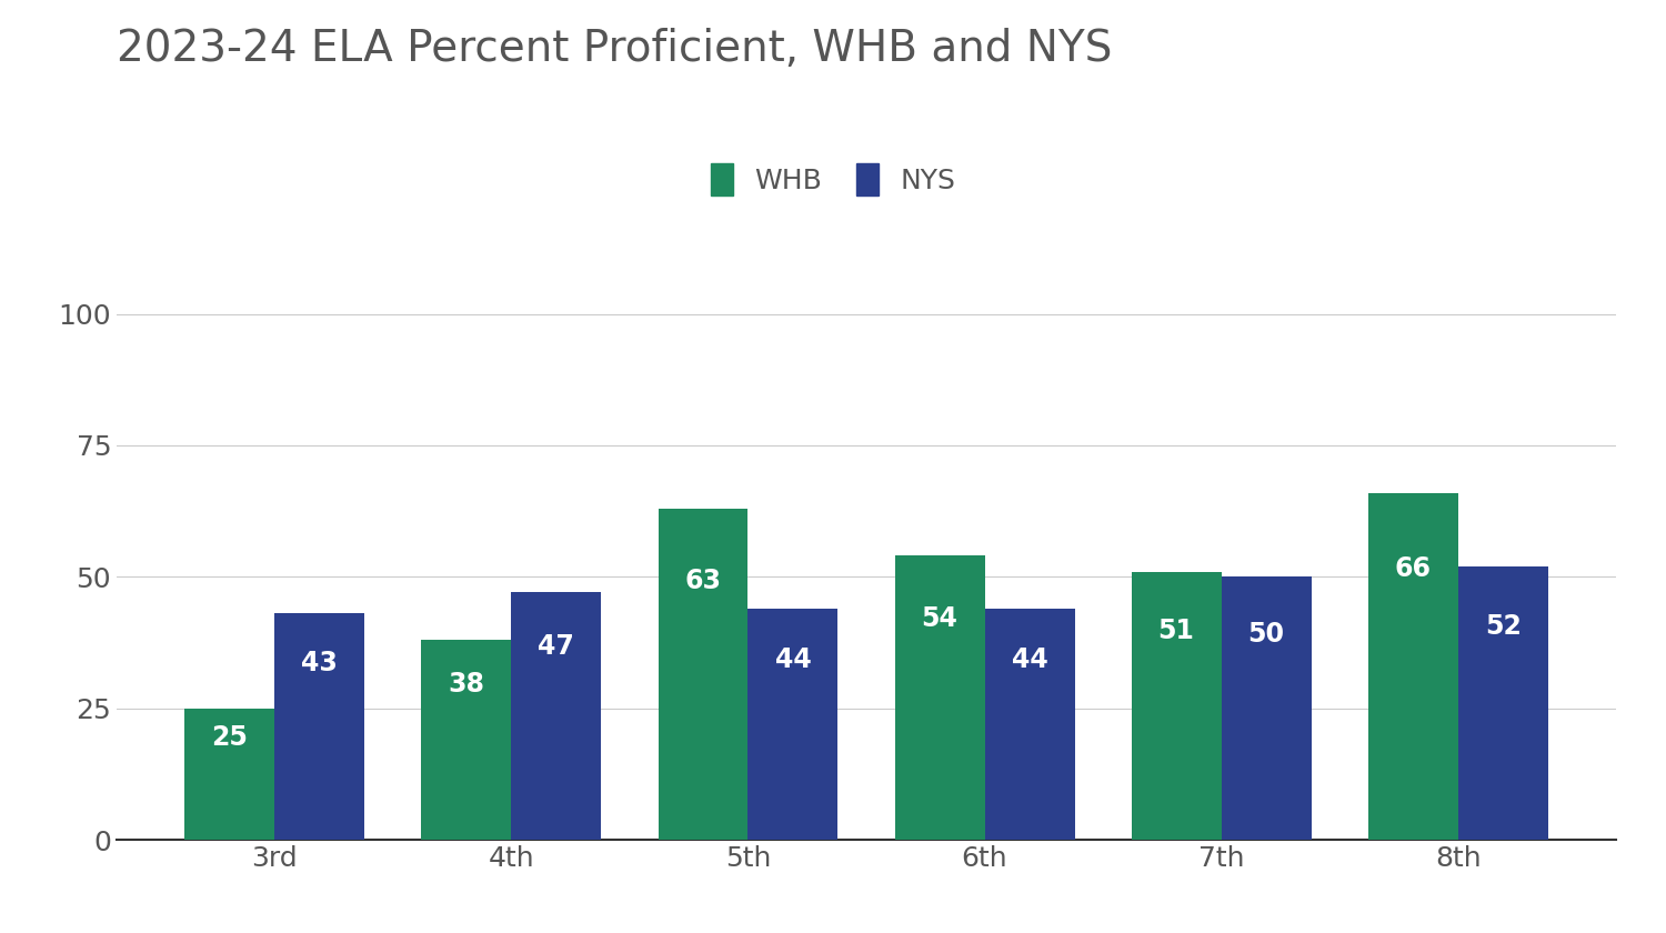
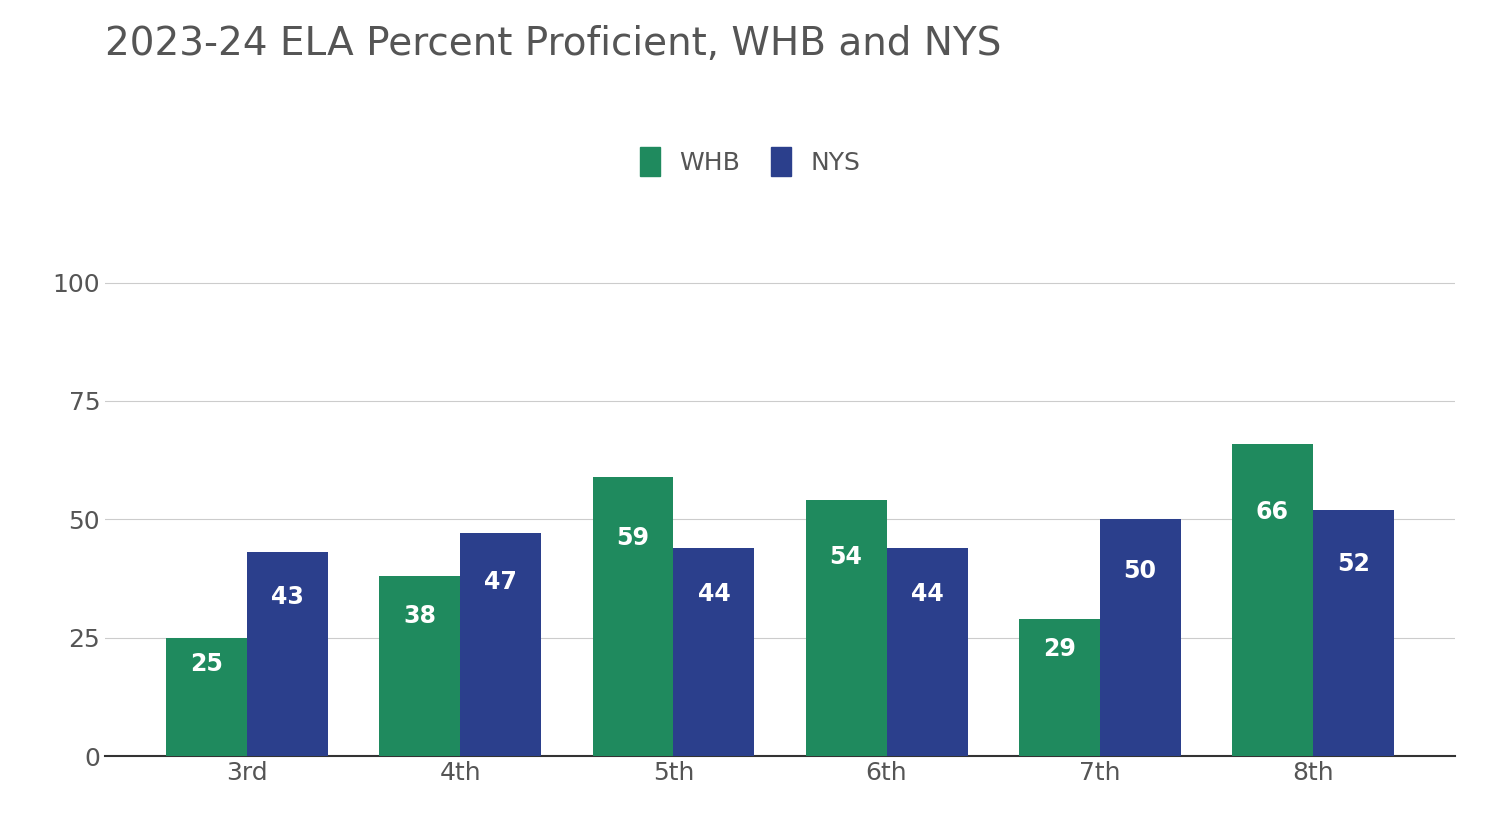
WHB/5th: 63 -> 59
WHB/7th: 51 -> 29
